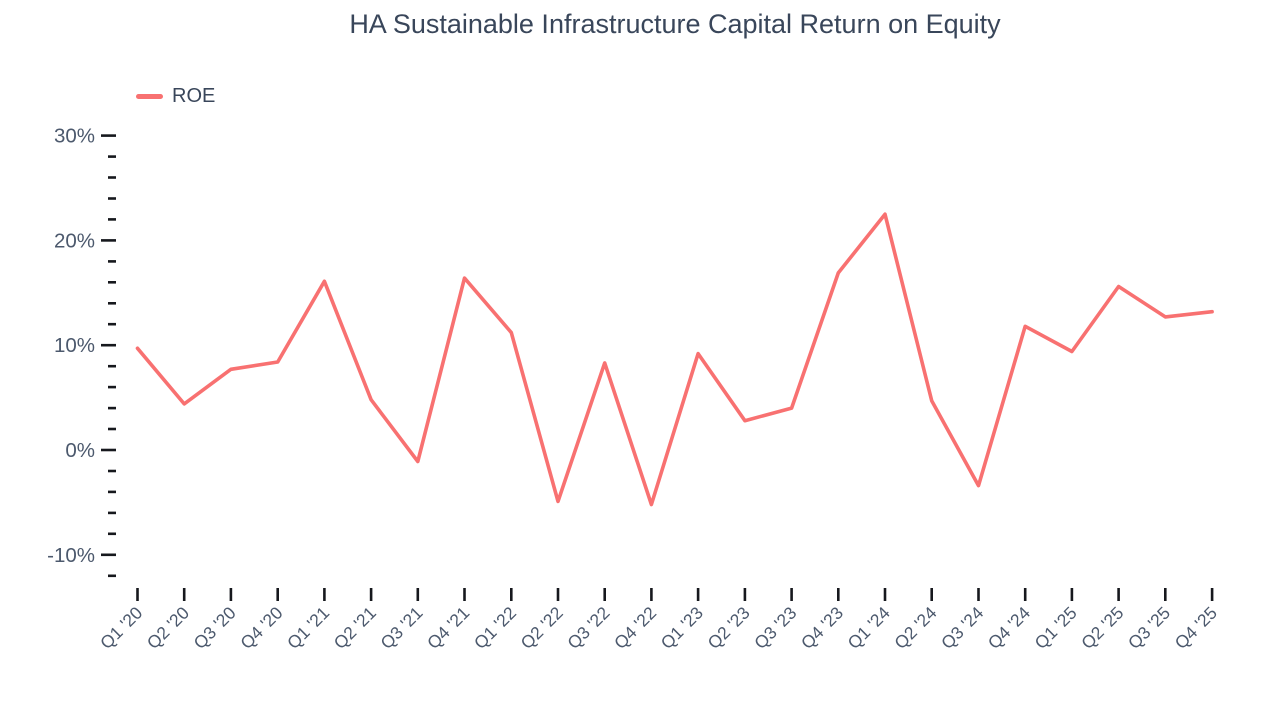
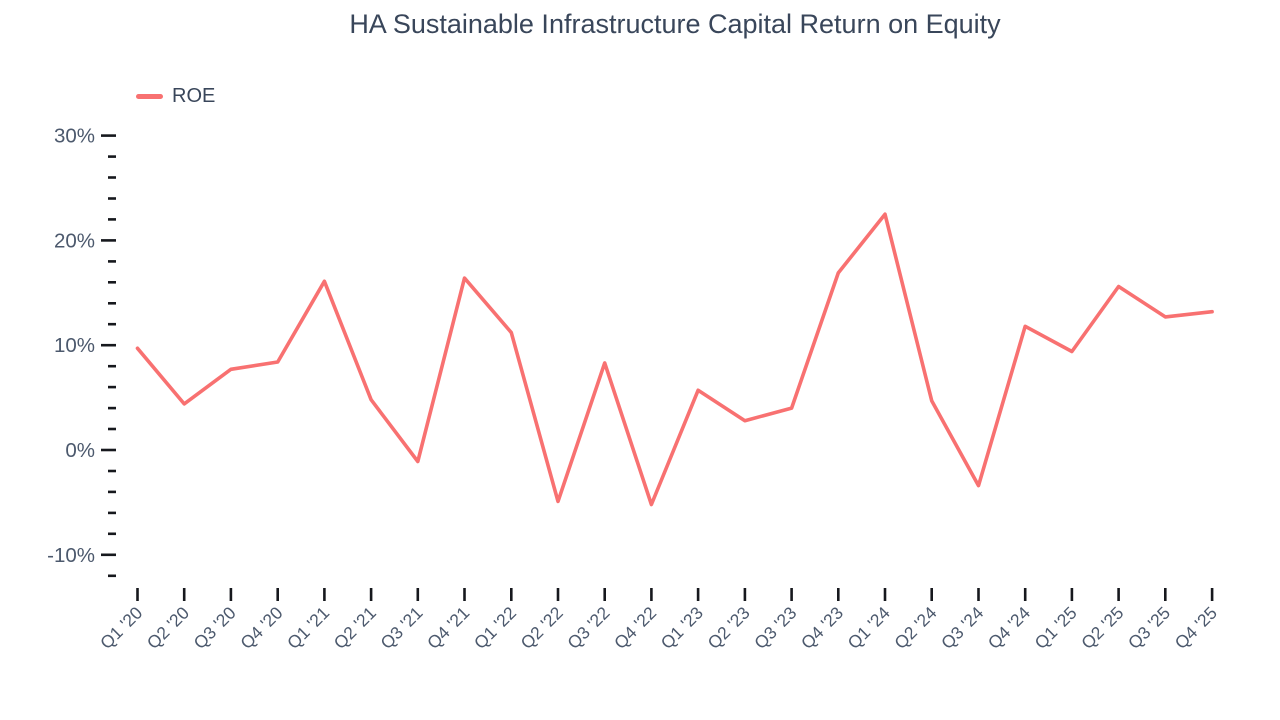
Q1 '23: 9.2% -> 5.7%
